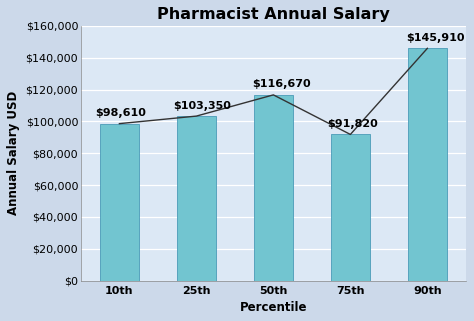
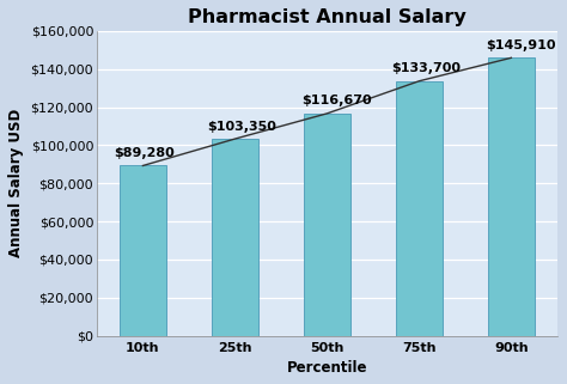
10th: $98,610 -> $89,280
75th: $91,820 -> $133,700
